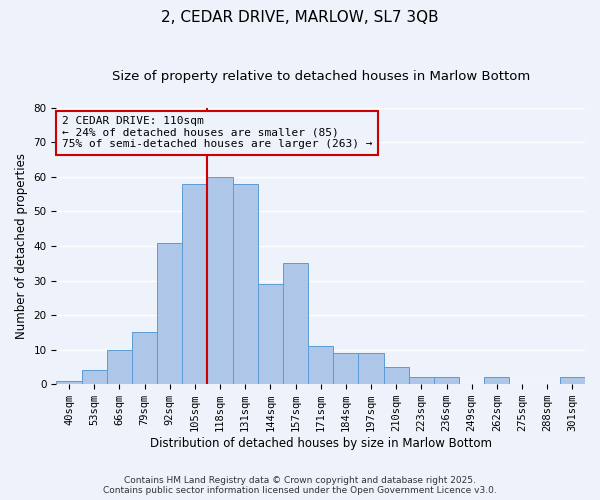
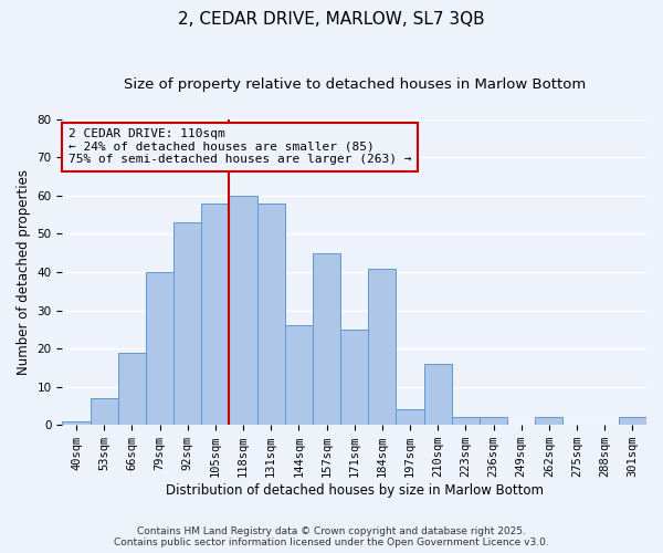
53sqm: 4 -> 7
66sqm: 10 -> 19
79sqm: 15 -> 40
92sqm: 41 -> 53
144sqm: 29 -> 26
157sqm: 35 -> 45
171sqm: 11 -> 25
184sqm: 9 -> 41
197sqm: 9 -> 4
210sqm: 5 -> 16
